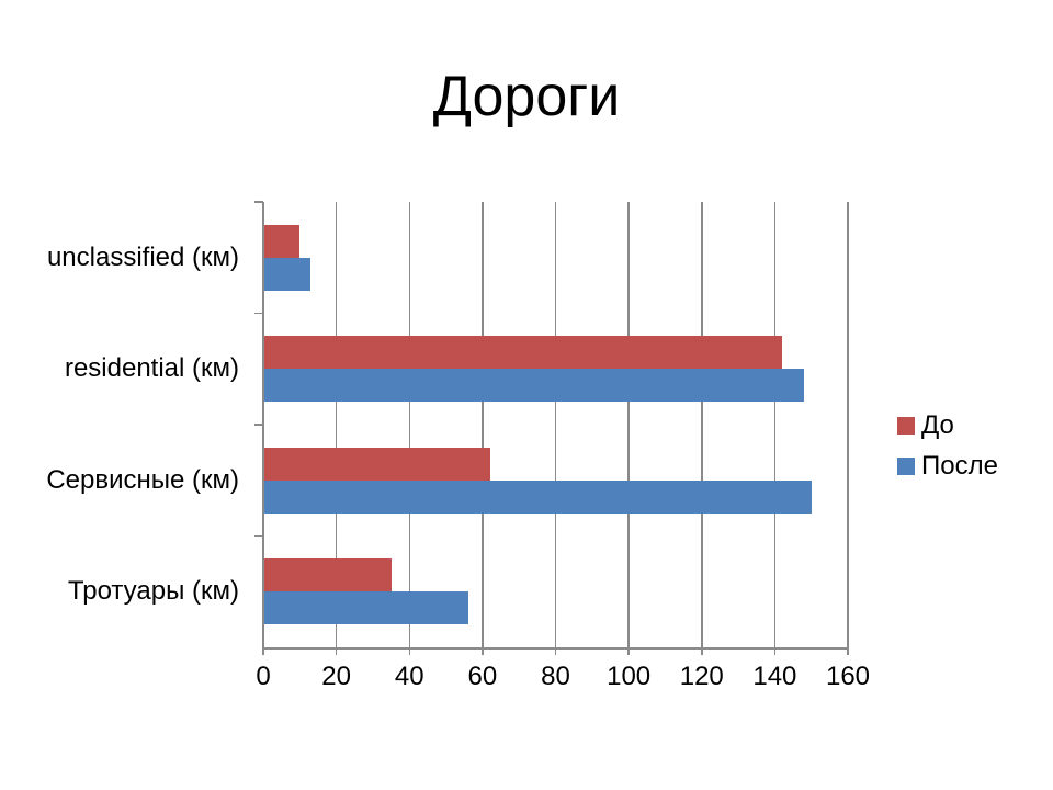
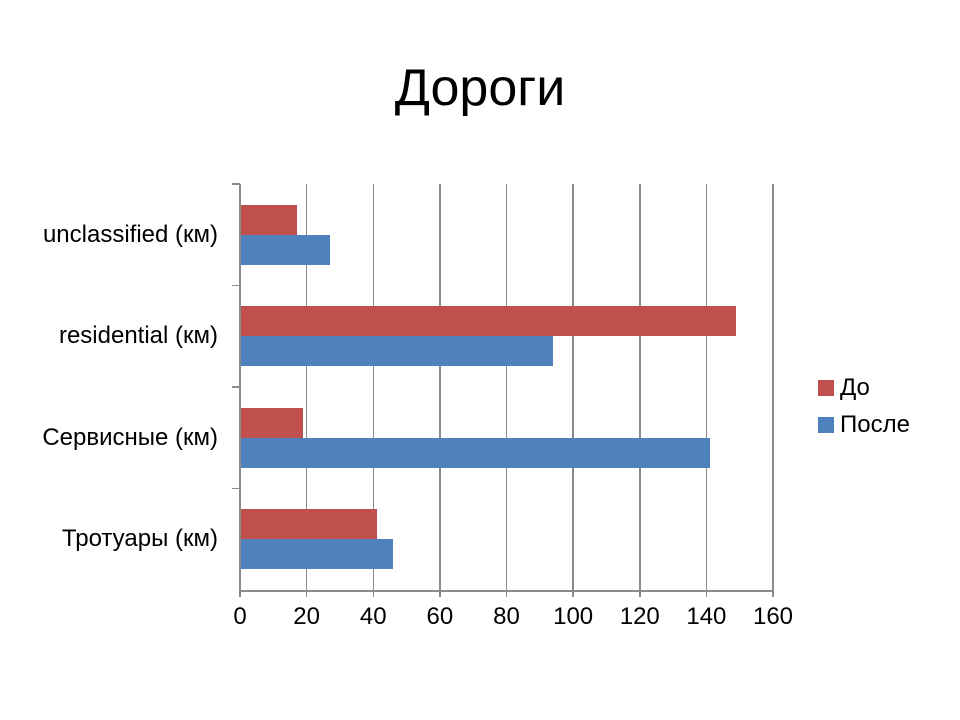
До/unclassified (км): 10 -> 17
После/unclassified (км): 13 -> 27
До/residential (км): 142 -> 149
После/residential (км): 148 -> 94
До/Сервисные (км): 62 -> 19
После/Сервисные (км): 150 -> 141
До/Тротуары (км): 35 -> 41
После/Тротуары (км): 56 -> 46
